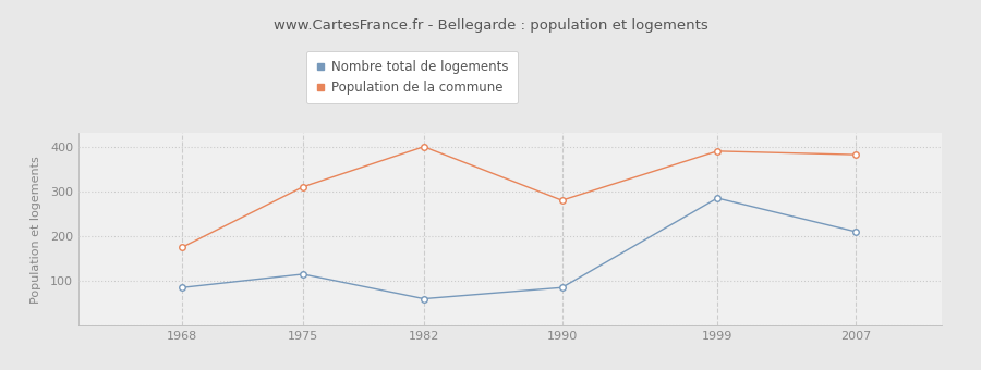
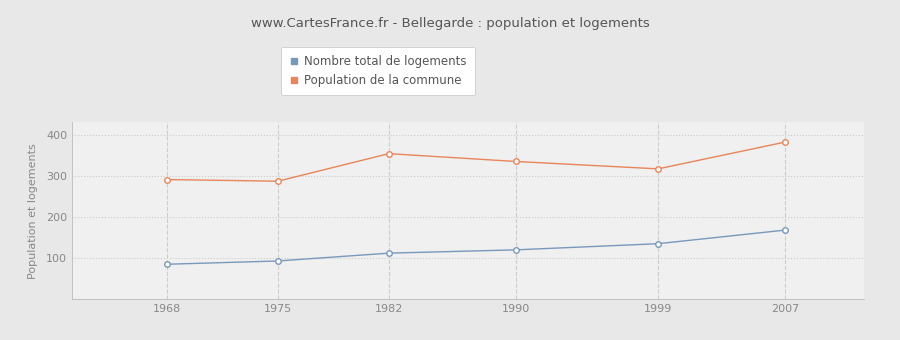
Population de la commune/1968: 175 -> 291
Nombre total de logements/1975: 115 -> 93
Population de la commune/1975: 310 -> 287
Nombre total de logements/1982: 60 -> 112
Population de la commune/1982: 400 -> 354
Nombre total de logements/1990: 85 -> 120
Population de la commune/1990: 280 -> 335
Nombre total de logements/1999: 285 -> 135
Population de la commune/1999: 390 -> 317
Nombre total de logements/2007: 210 -> 168
